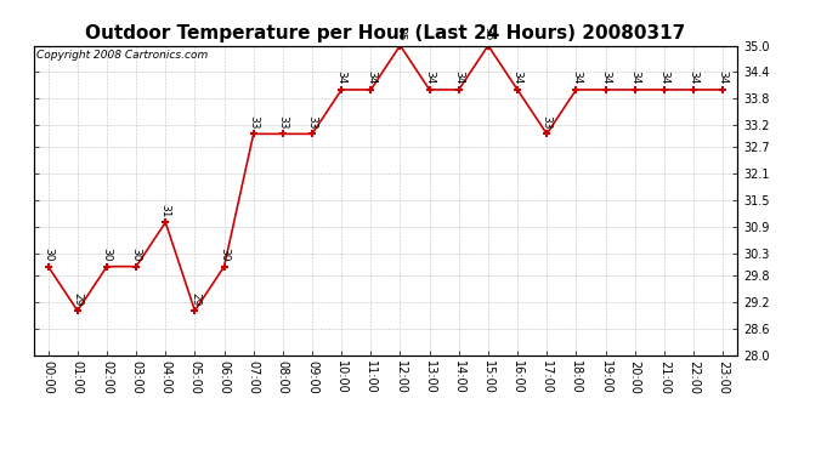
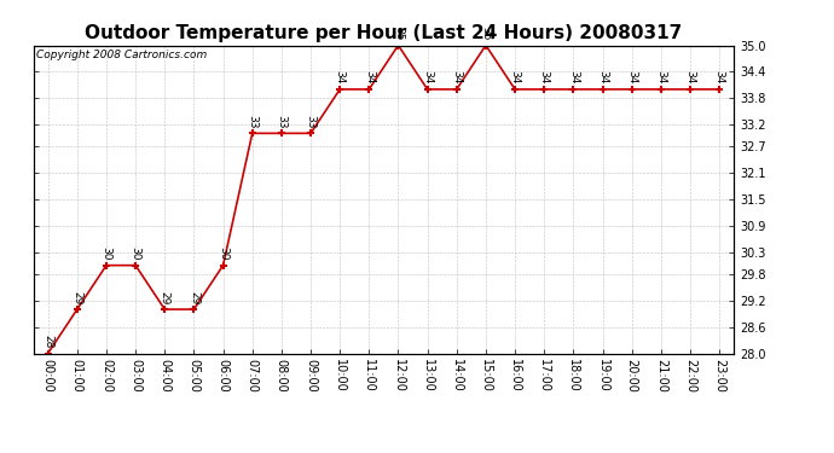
00:00: 30 -> 28
04:00: 31 -> 29
17:00: 33 -> 34
